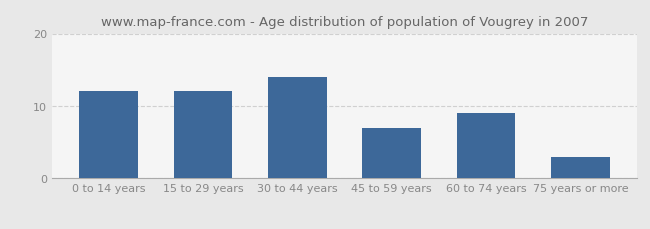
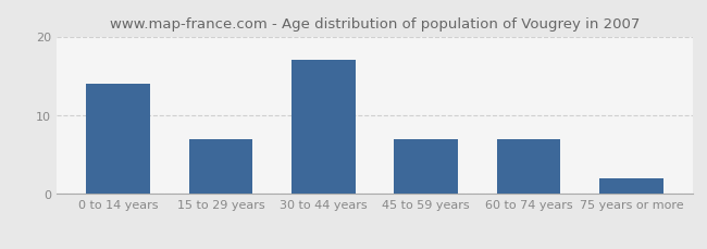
0 to 14 years: 12 -> 14
15 to 29 years: 12 -> 7
30 to 44 years: 14 -> 17
60 to 74 years: 9 -> 7
75 years or more: 3 -> 2
